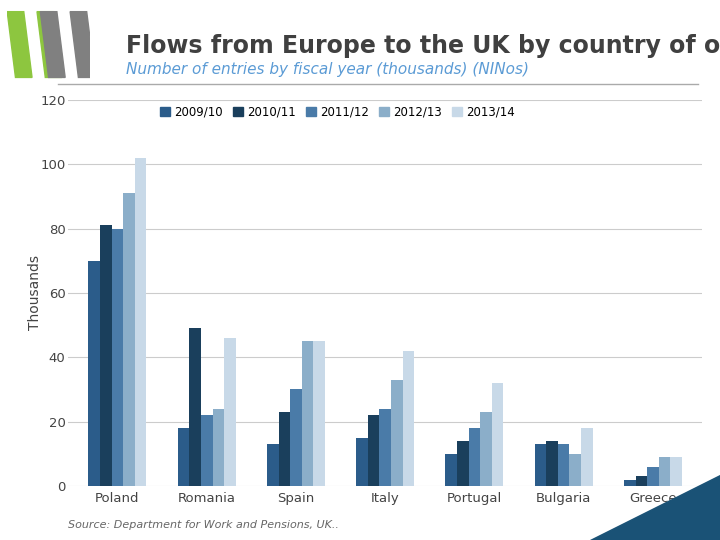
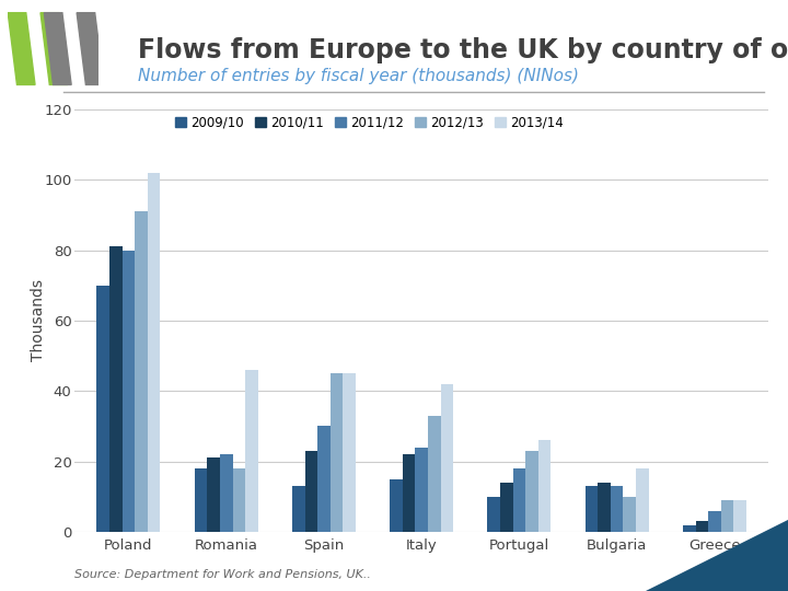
2010/11/Romania: 49 -> 21
2012/13/Romania: 24 -> 18
2013/14/Portugal: 32 -> 26
